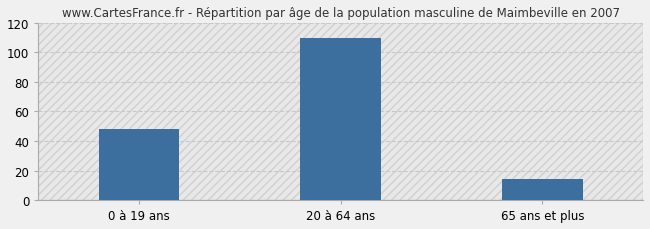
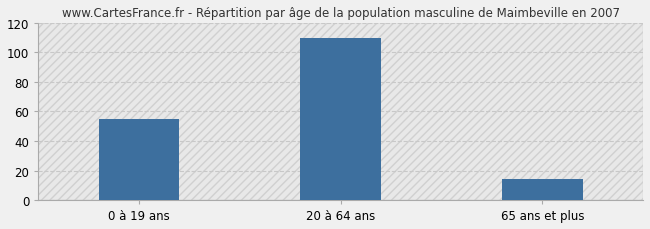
0 à 19 ans: 48 -> 55
